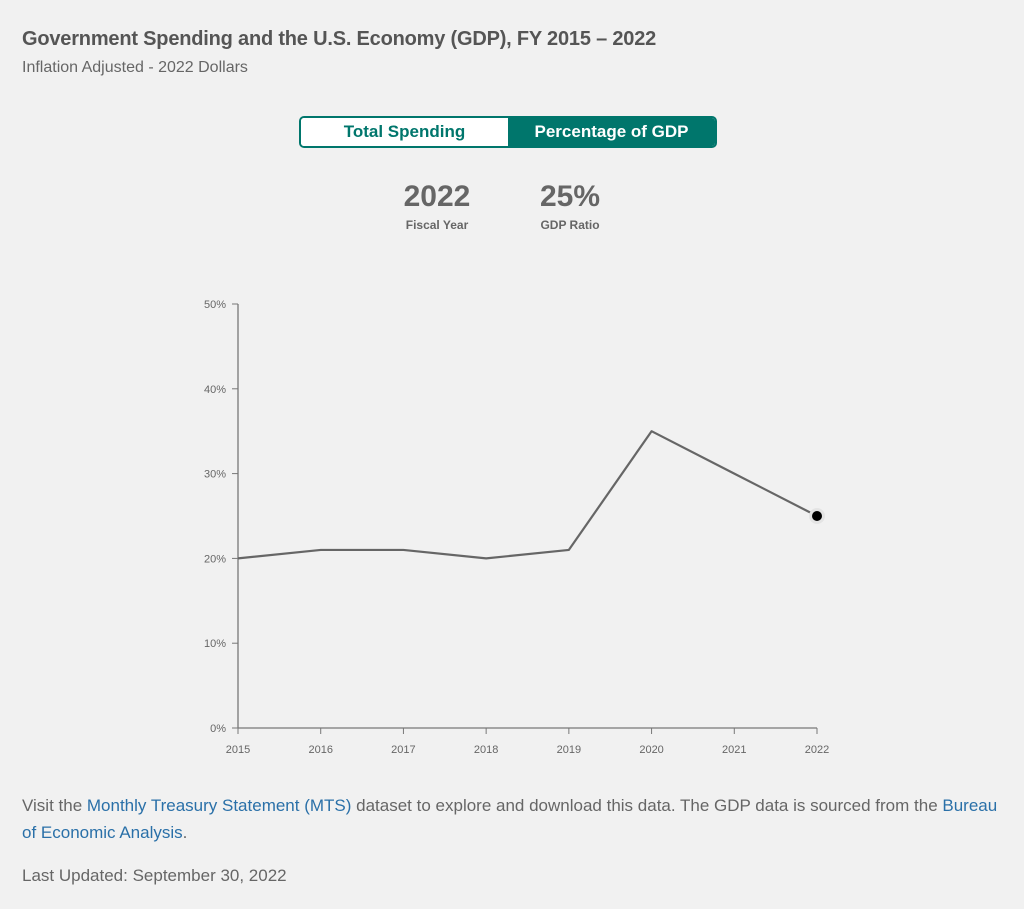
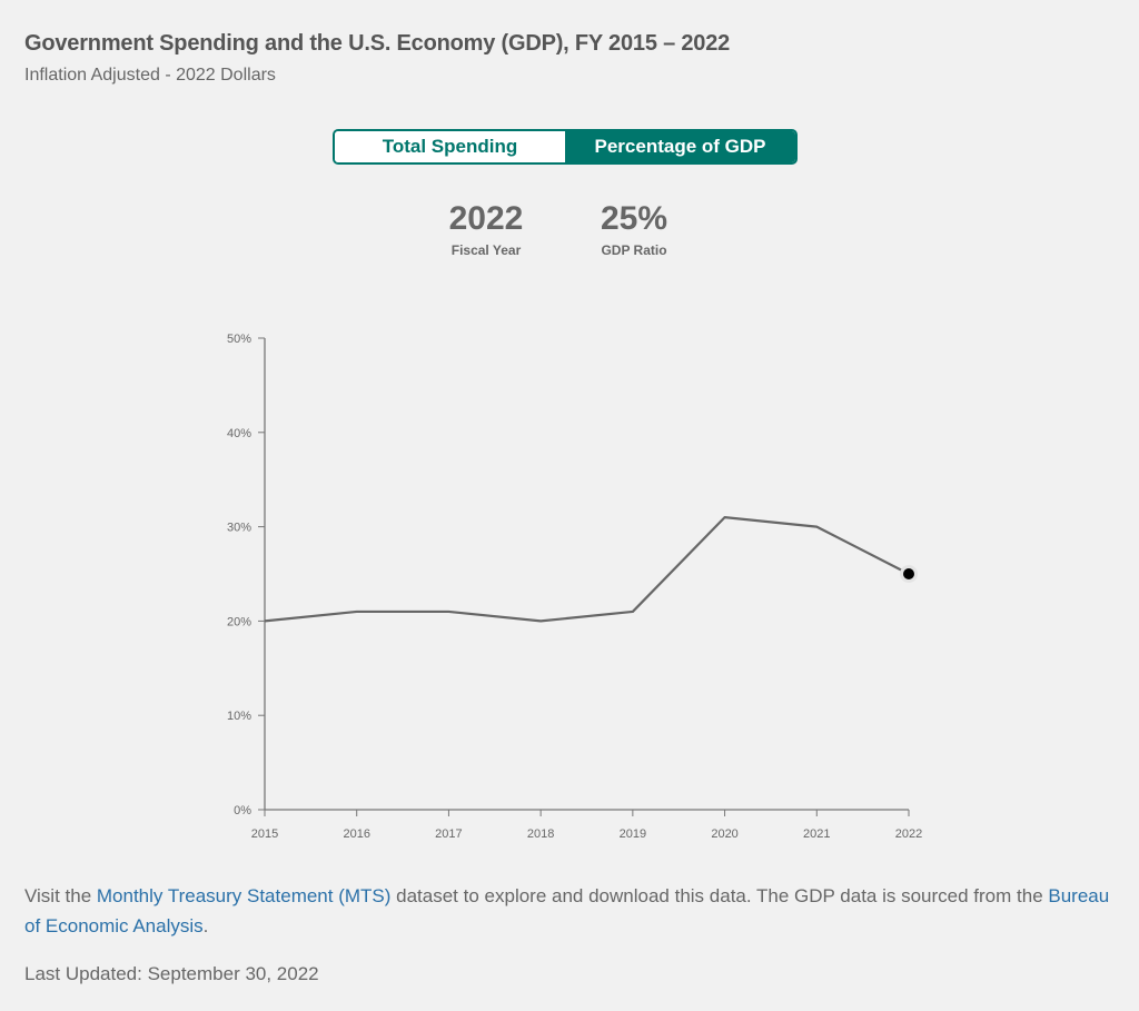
2020: 35% -> 31%
